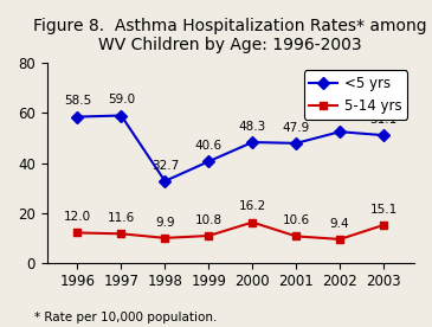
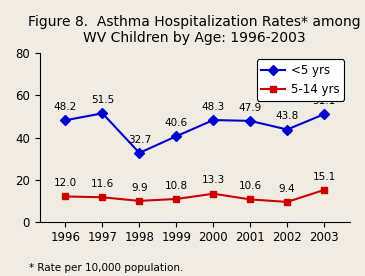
<5 yrs/1996: 58.5 -> 48.2
<5 yrs/1997: 59.0 -> 51.5
5-14 yrs/2000: 16.2 -> 13.3
<5 yrs/2002: 52.5 -> 43.8
